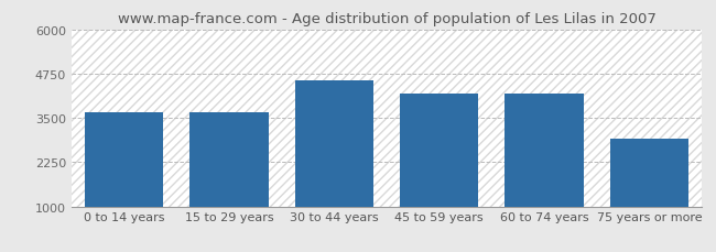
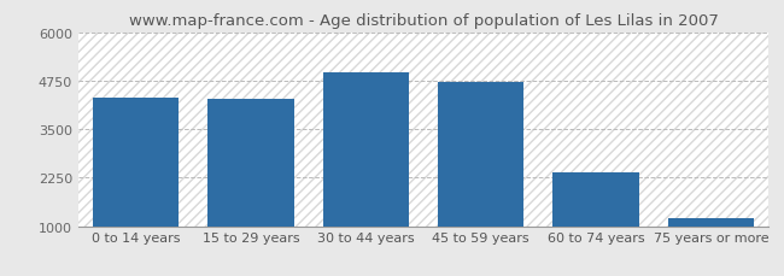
0 to 14 years: 3650 -> 4300
15 to 29 years: 3650 -> 4280
30 to 44 years: 4550 -> 4950
45 to 59 years: 4200 -> 4720
60 to 74 years: 4200 -> 2370
75 years or more: 2900 -> 1220
